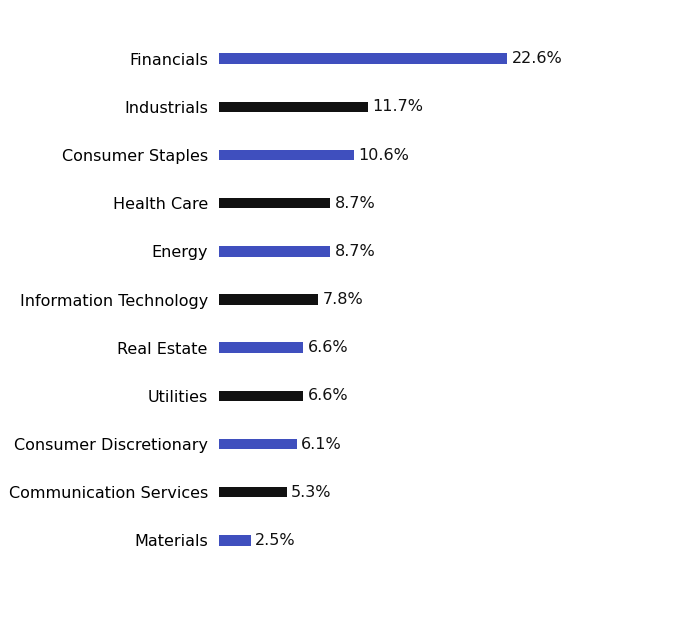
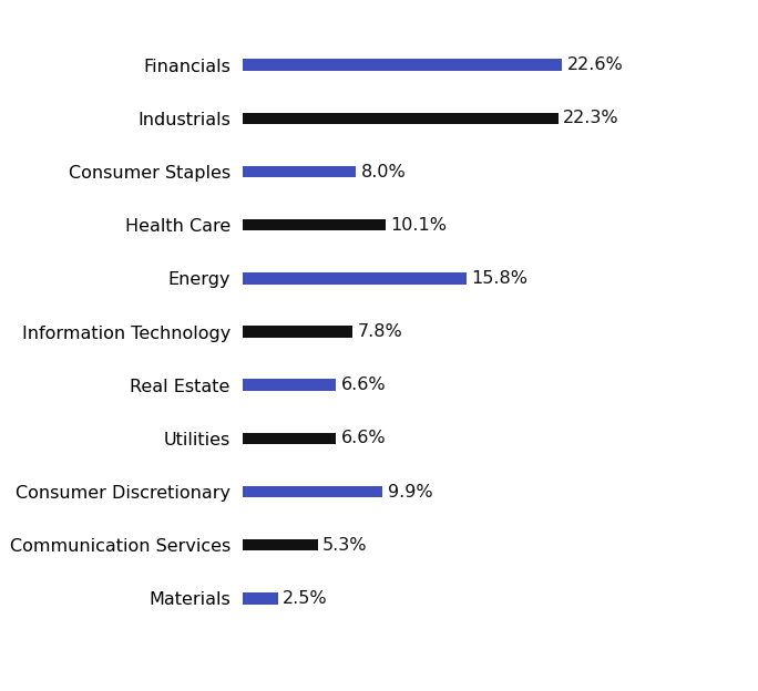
Industrials: 11.7% -> 22.3%
Consumer Staples: 10.6% -> 8.0%
Health Care: 8.7% -> 10.1%
Energy: 8.7% -> 15.8%
Consumer Discretionary: 6.1% -> 9.9%
